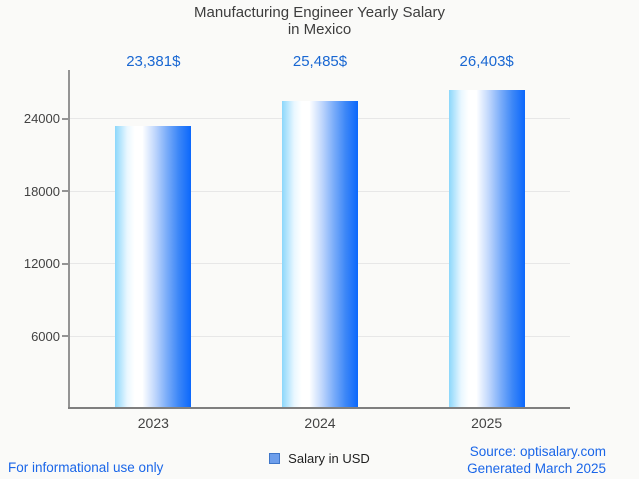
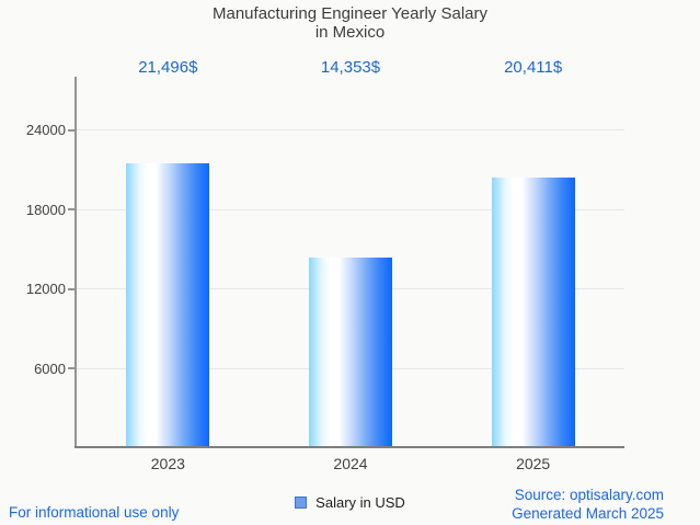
2023: 23,381 -> 21,496
2024: 25,485 -> 14,353
2025: 26,403 -> 20,411
